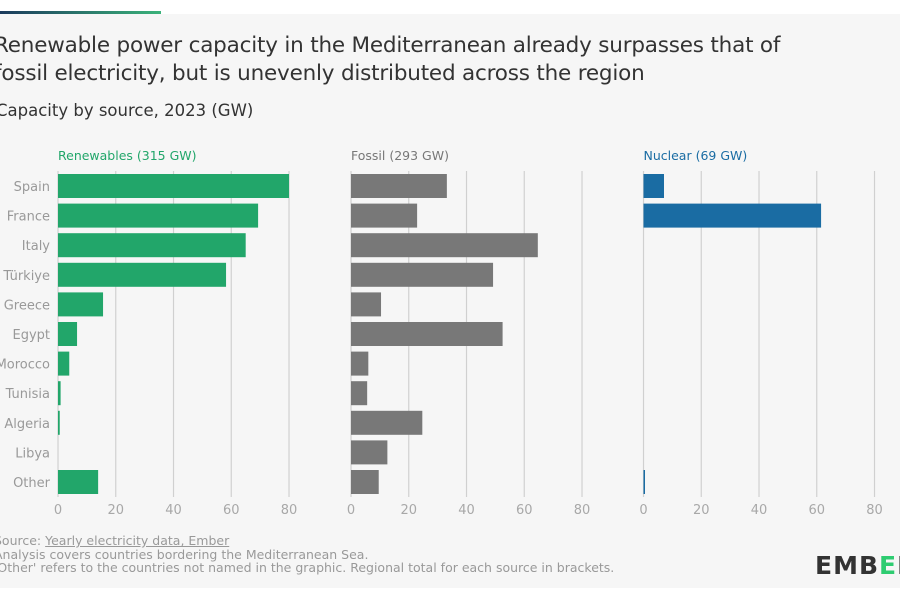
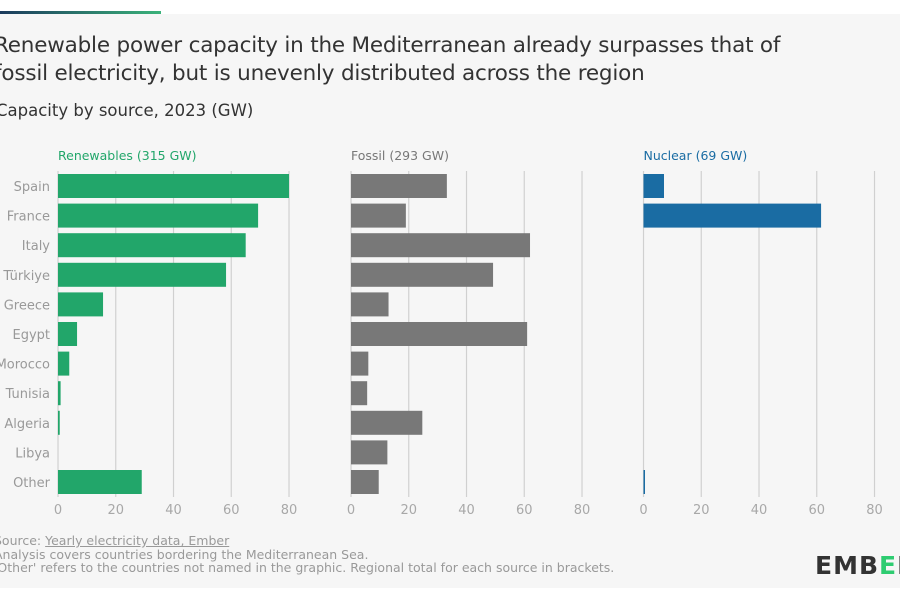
Fossil (293 GW)/France: 23 -> 19
Fossil (293 GW)/Italy: 65 -> 62
Fossil (293 GW)/Greece: 10 -> 13
Fossil (293 GW)/Egypt: 52 -> 61
Renewables (315 GW)/Other: 14 -> 29
